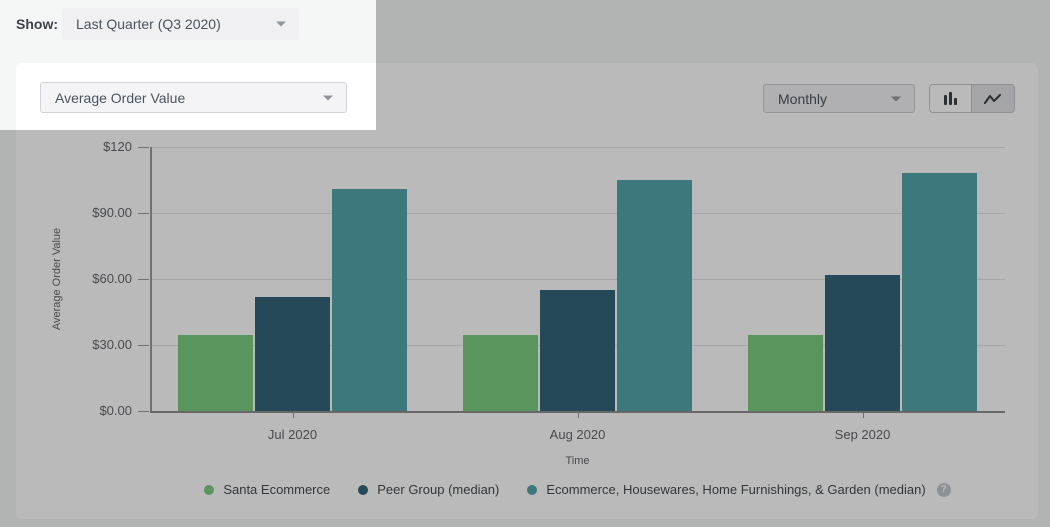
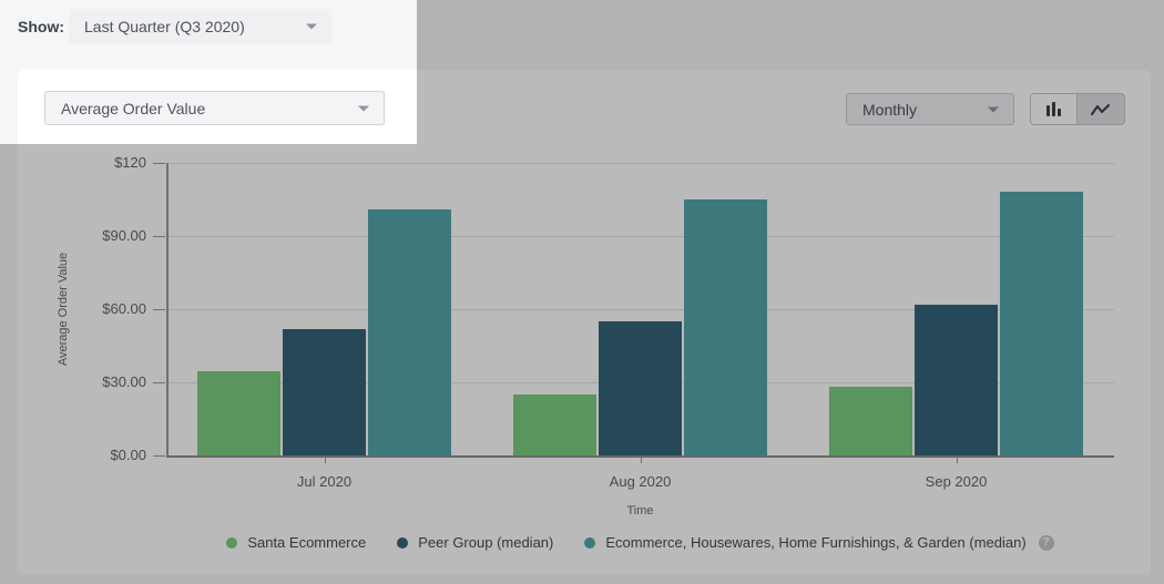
Santa Ecommerce/Aug 2020: $34 -> $25
Santa Ecommerce/Sep 2020: $34 -> $28
